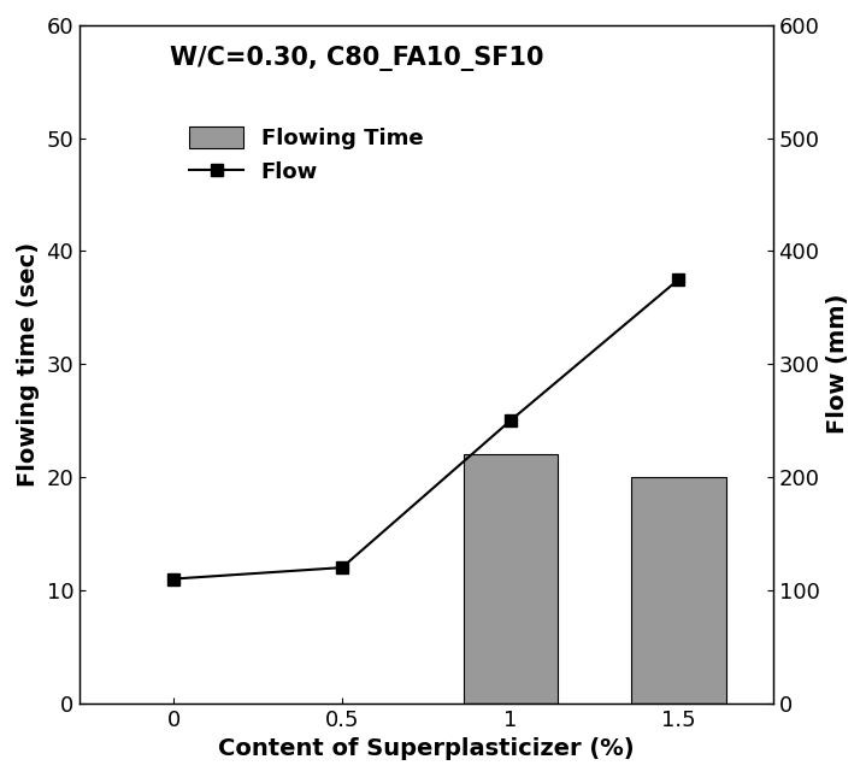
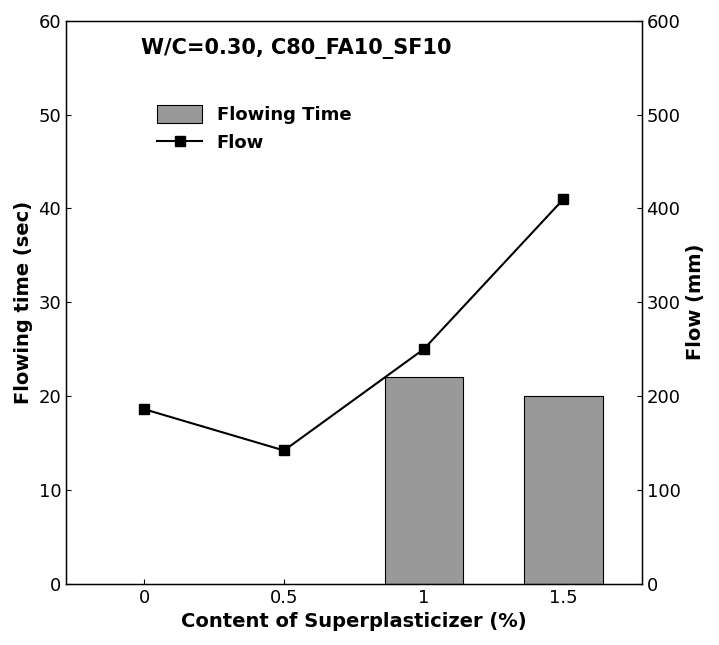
Flow/0: 110 -> 186
Flow/0.5: 120 -> 142
Flow/1.5: 375 -> 410
